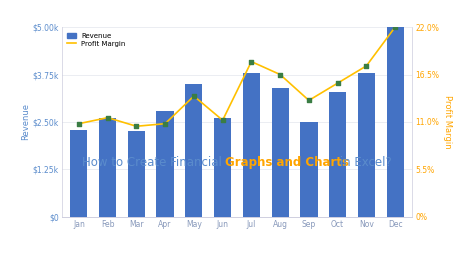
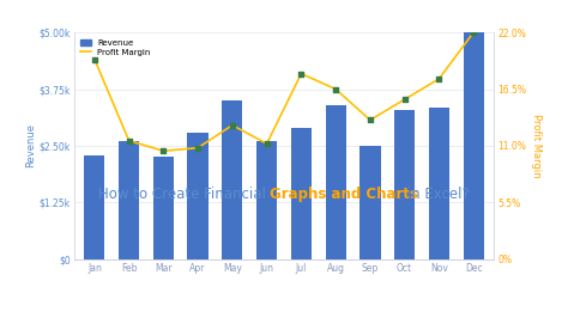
Profit Margin/Jan: 10.8% -> 19.4%
Profit Margin/May: 14.0% -> 13.0%
Revenue/Jul: $3.80k -> $2.90k
Revenue/Nov: $3.80k -> $3.35k
